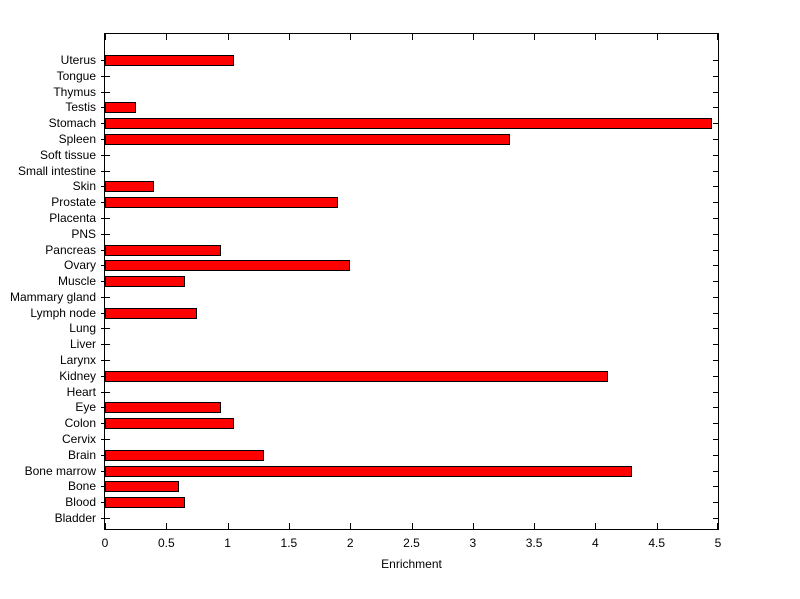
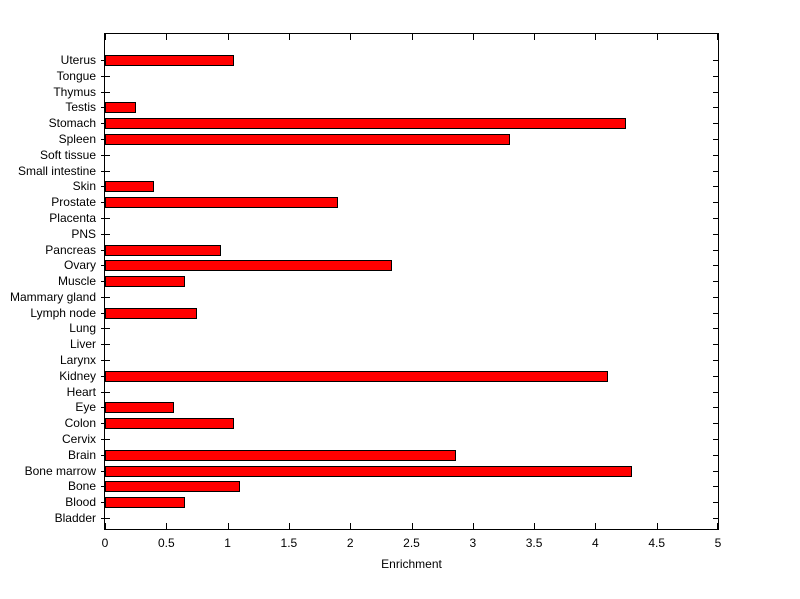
Stomach: 4.95 -> 4.25
Ovary: 2.00 -> 2.34
Eye: 0.95 -> 0.56
Brain: 1.30 -> 2.86
Bone: 0.60 -> 1.10
